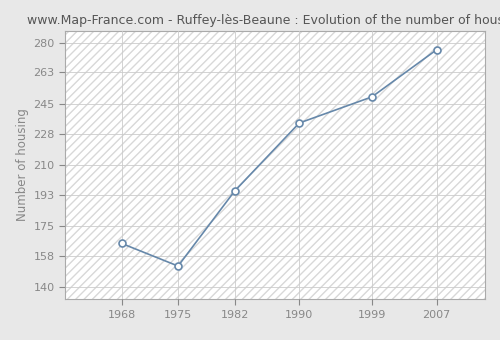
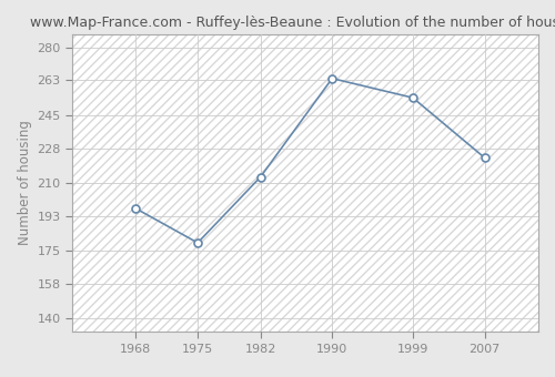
1968: 165 -> 197
1975: 152 -> 179
1982: 195 -> 213
1990: 234 -> 264
1999: 249 -> 254
2007: 276 -> 223
